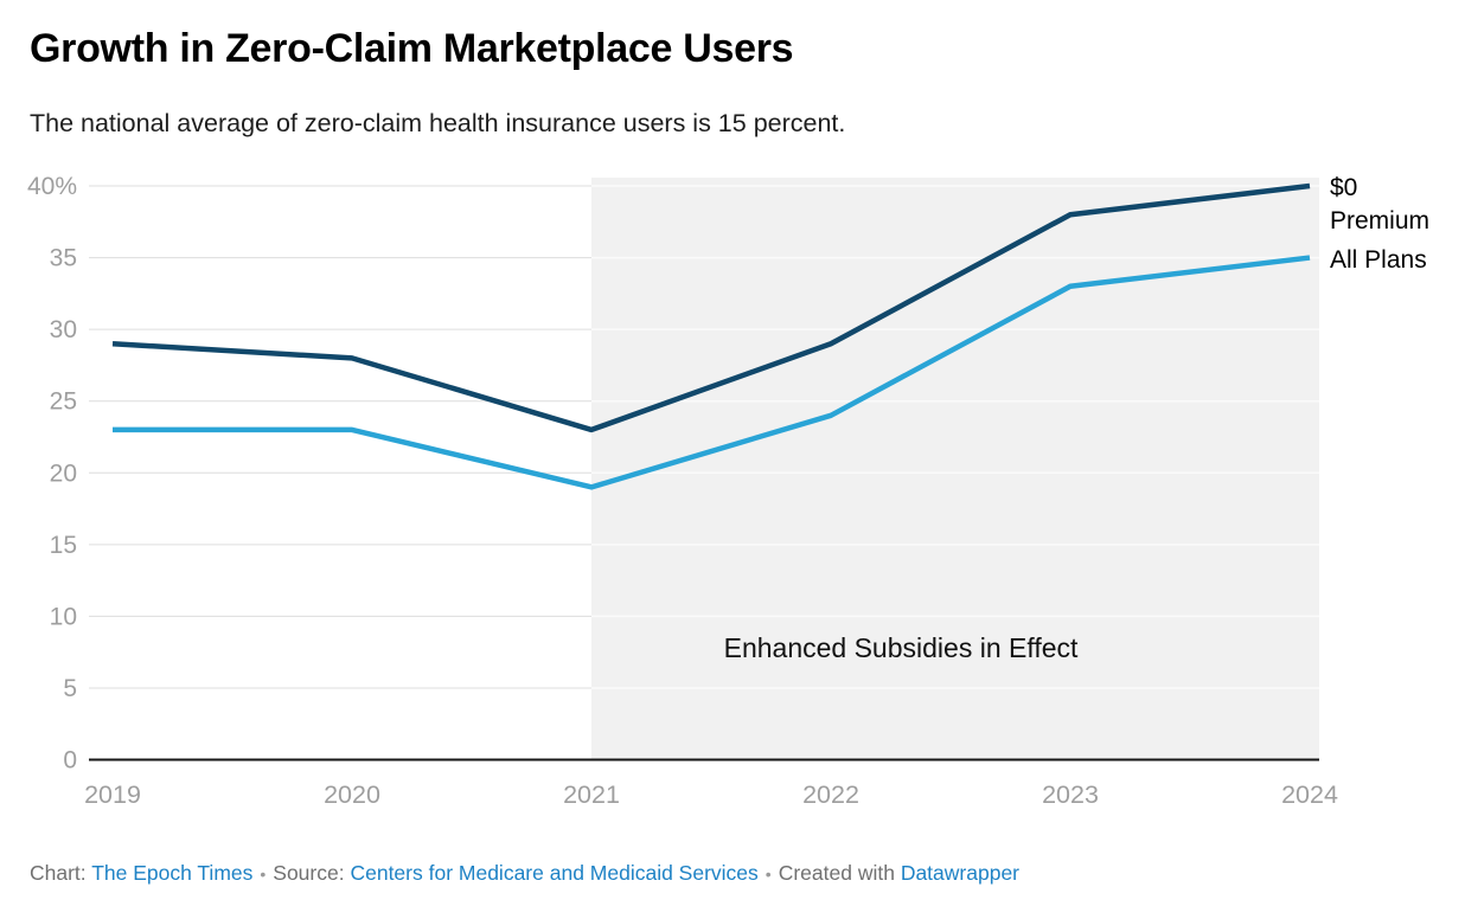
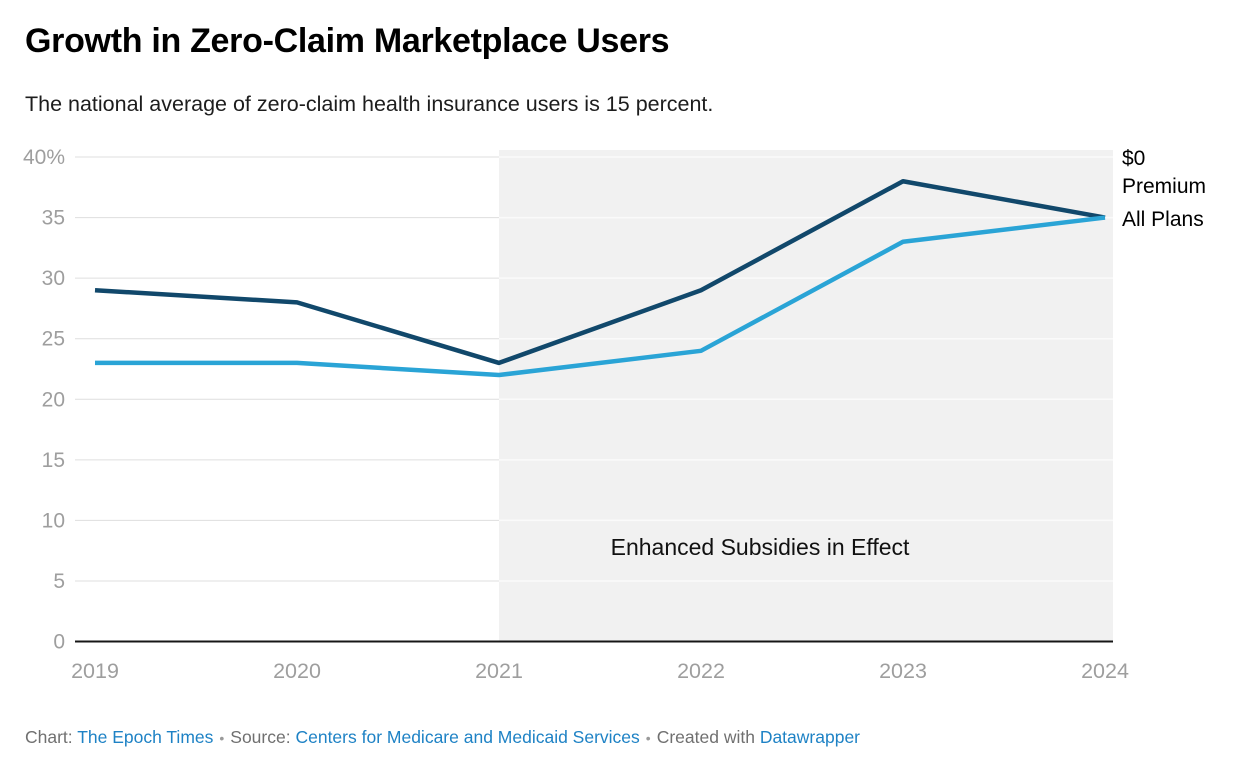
All Plans/2021: 19% -> 22%
$0 Premium/2024: 40% -> 35%
